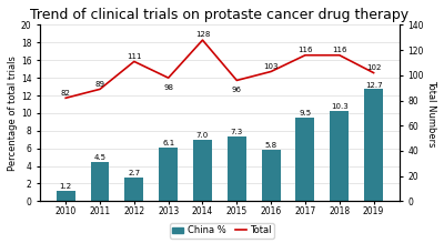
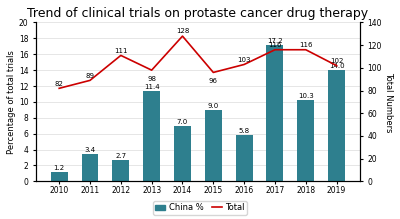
China %/2011: 4.5 -> 3.4
China %/2013: 6.1 -> 11.4
China %/2015: 7.3 -> 9.0
China %/2017: 9.5 -> 17.2
China %/2019: 12.7 -> 14.0
